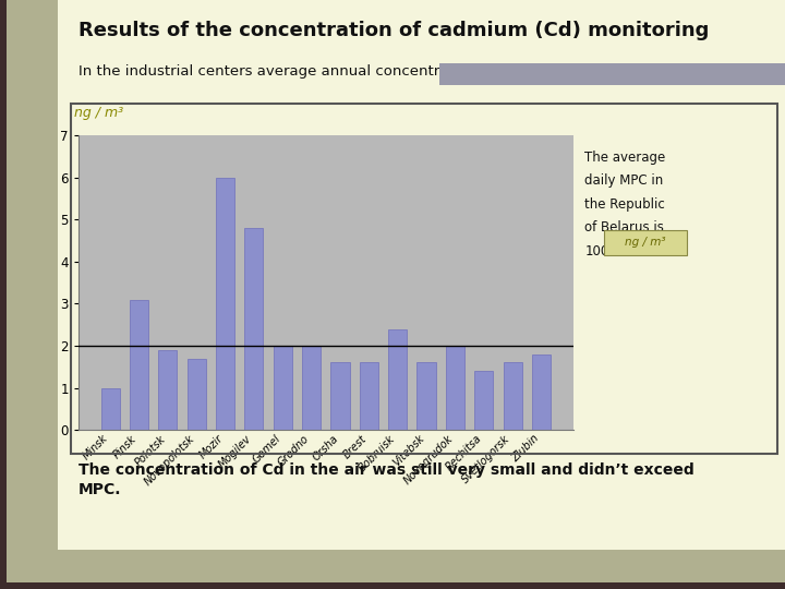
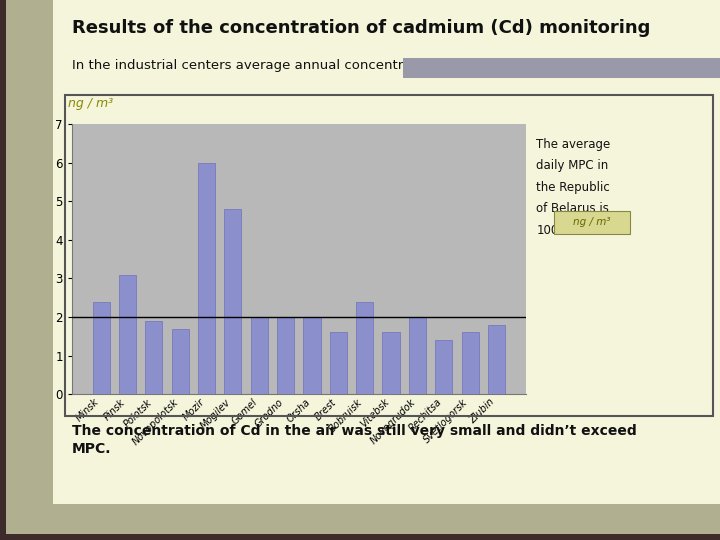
Minsk: 1.0 -> 2.4
Orsha: 1.6 -> 2.0
